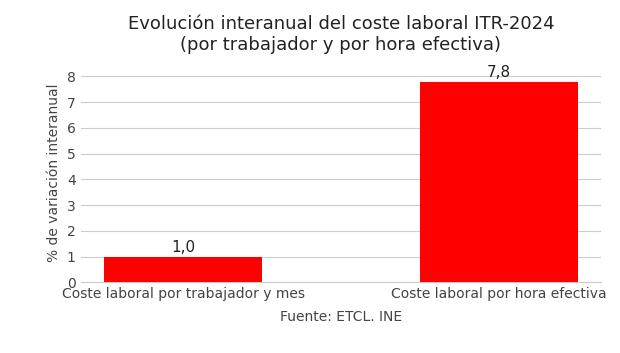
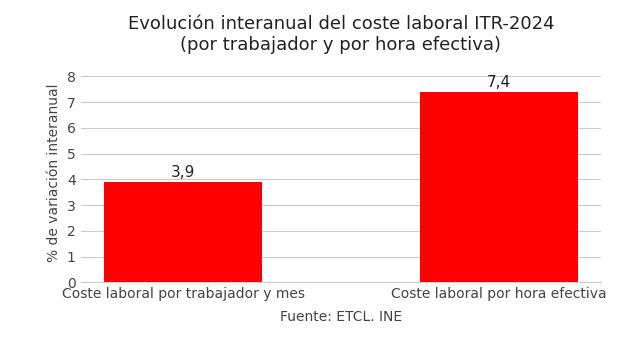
Coste laboral por trabajador y mes: 1,0 -> 3,9
Coste laboral por hora efectiva: 7,8 -> 7,4
